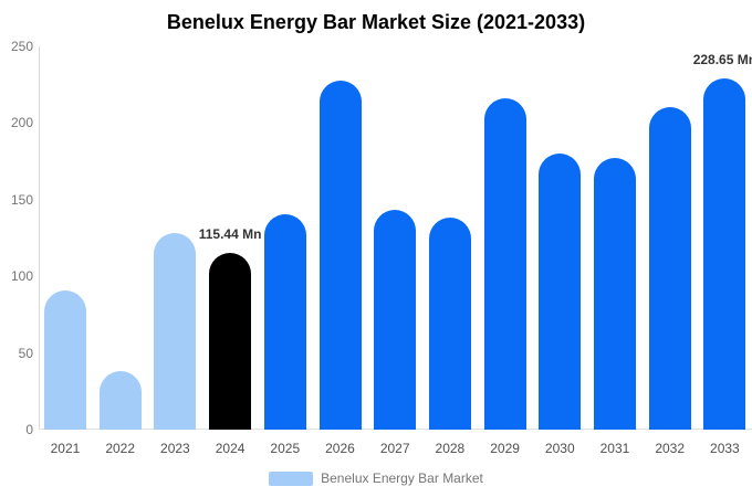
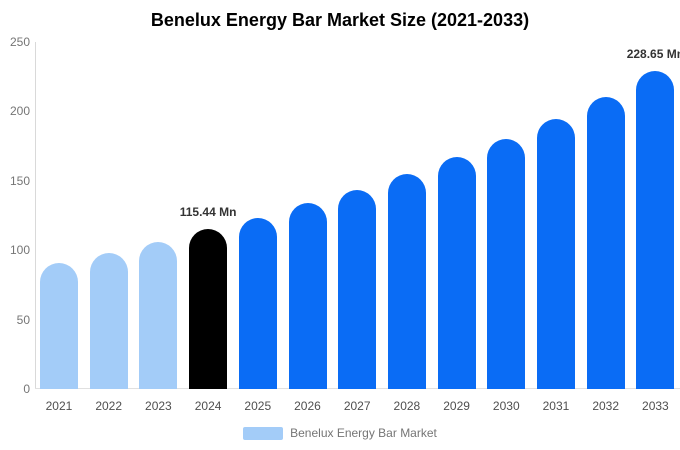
2022: 38 -> 98
2023: 128 -> 106
2025: 140 -> 123
2026: 227 -> 134
2028: 138 -> 154
2029: 216 -> 167
2031: 177 -> 194
